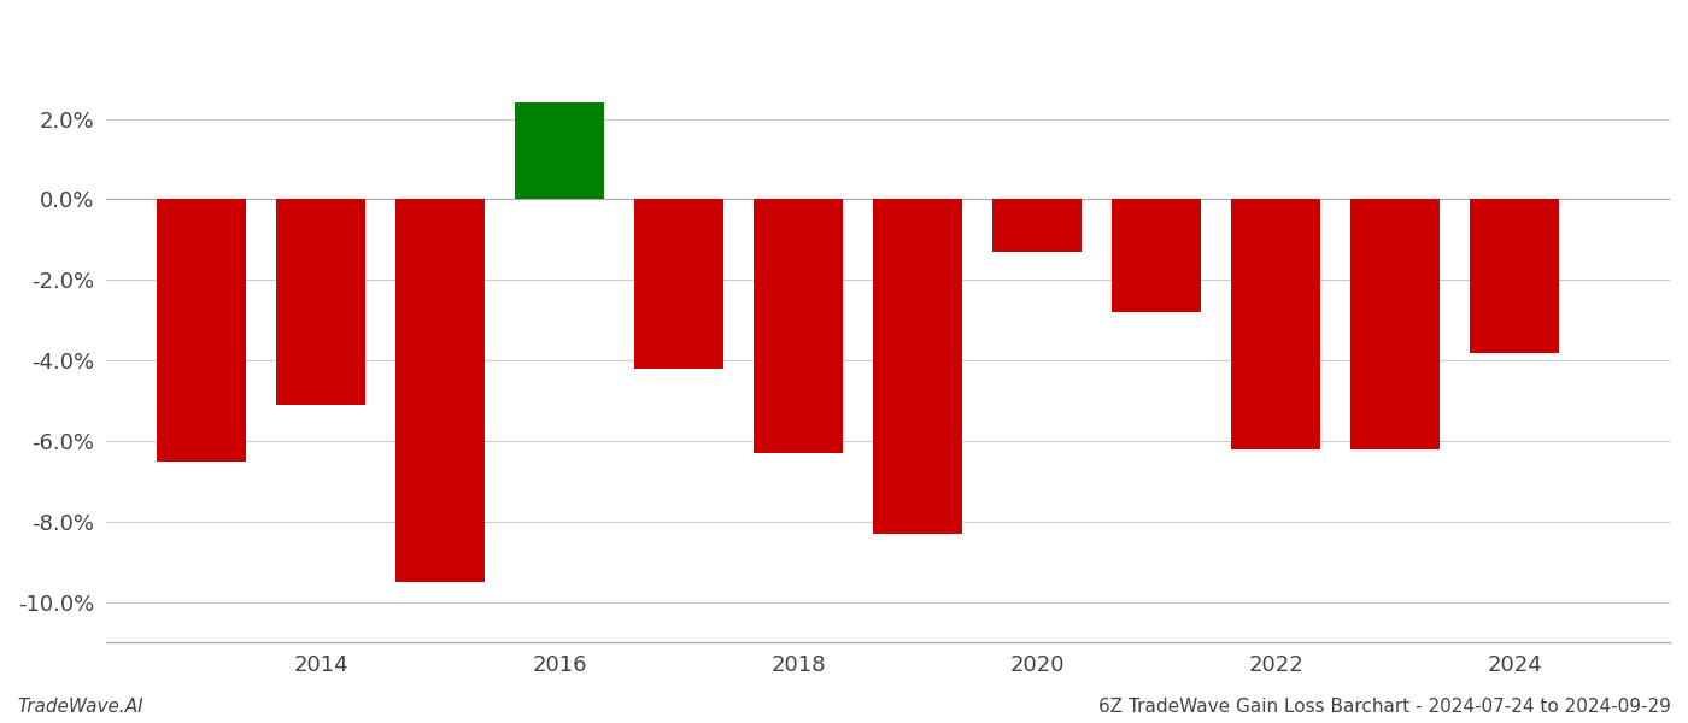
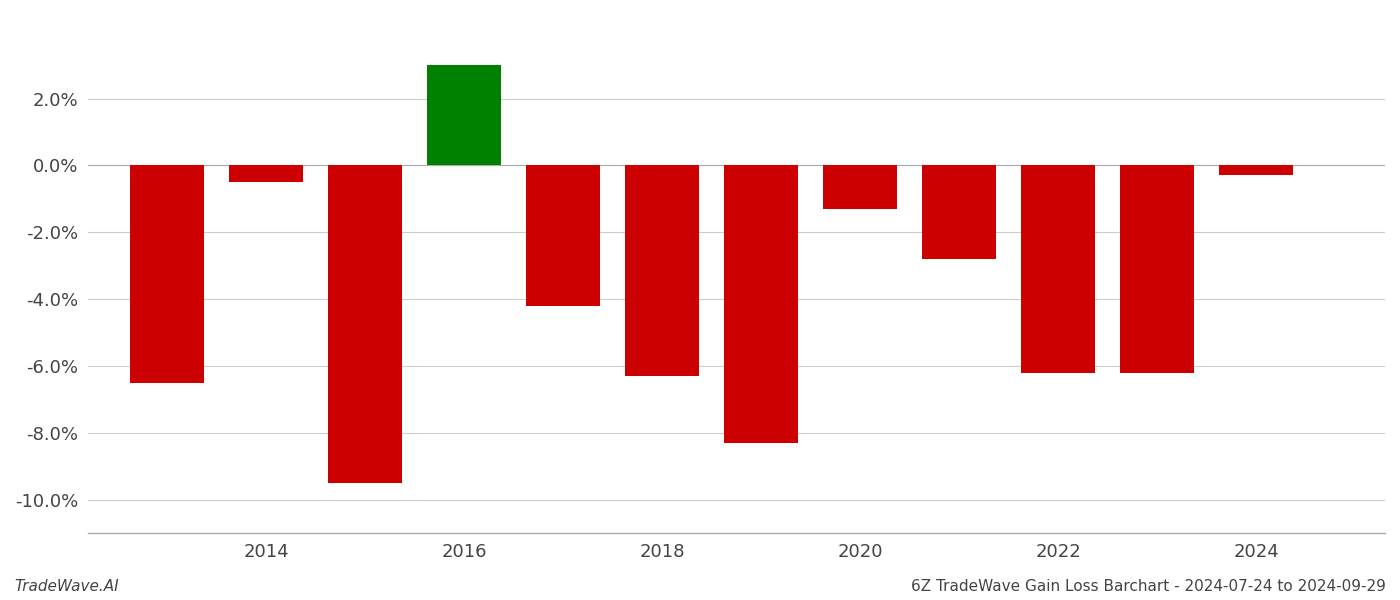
2014: -5.1% -> -0.5%
2016: 2.4% -> 3.0%
2024: -3.8% -> -0.3%
